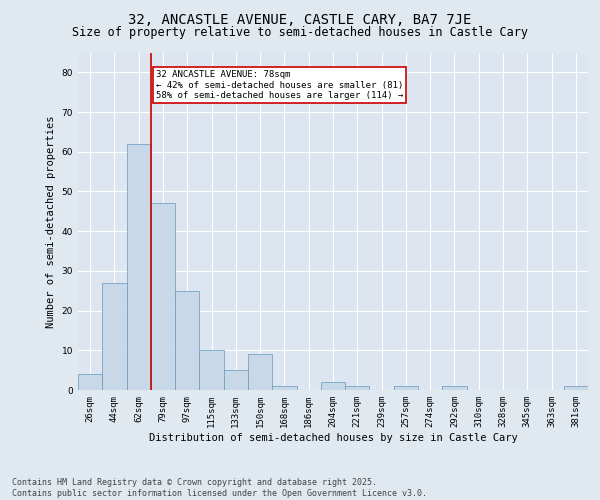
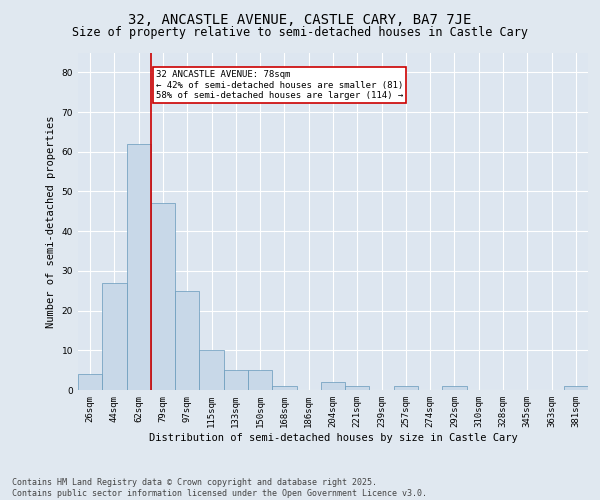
150sqm: 9 -> 5
